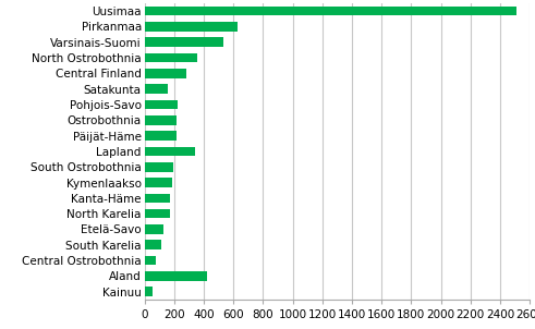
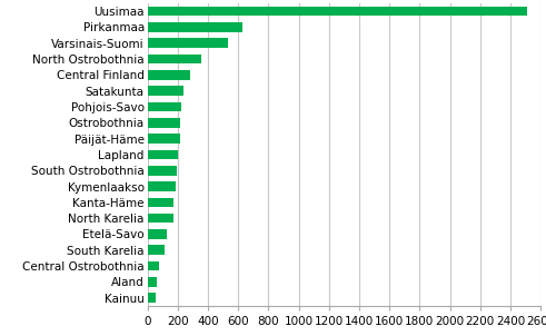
Satakunta: 160 -> 240
Lapland: 340 -> 200
Aland: 420 -> 60
